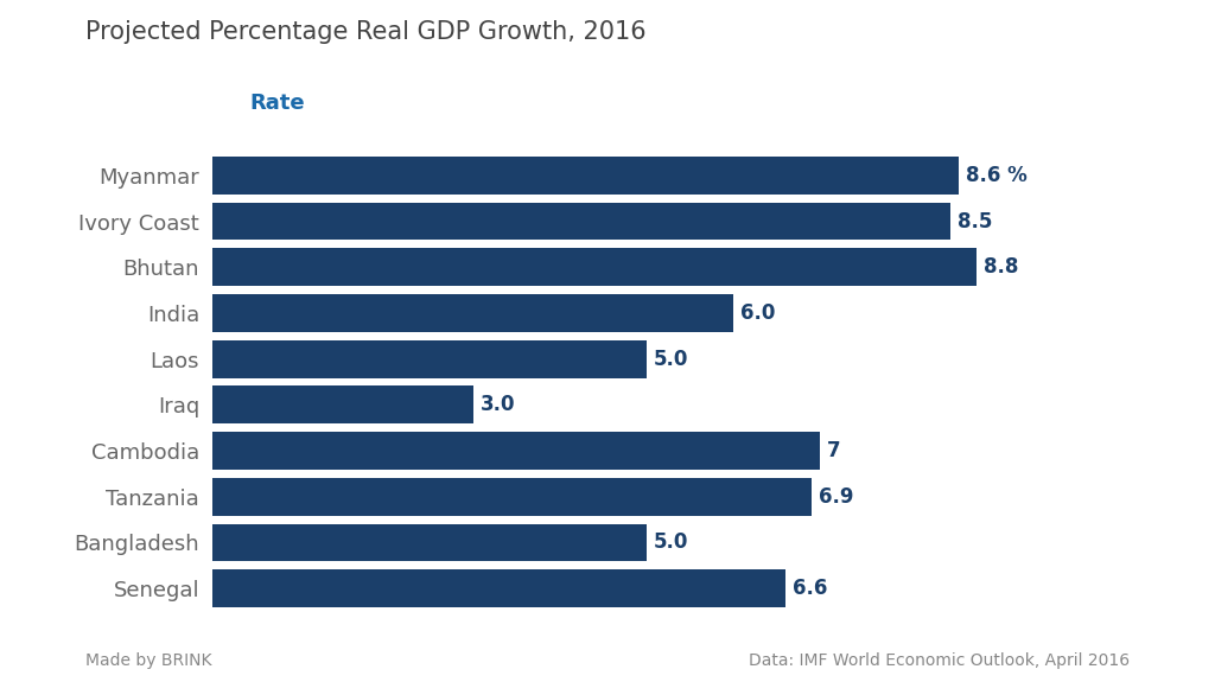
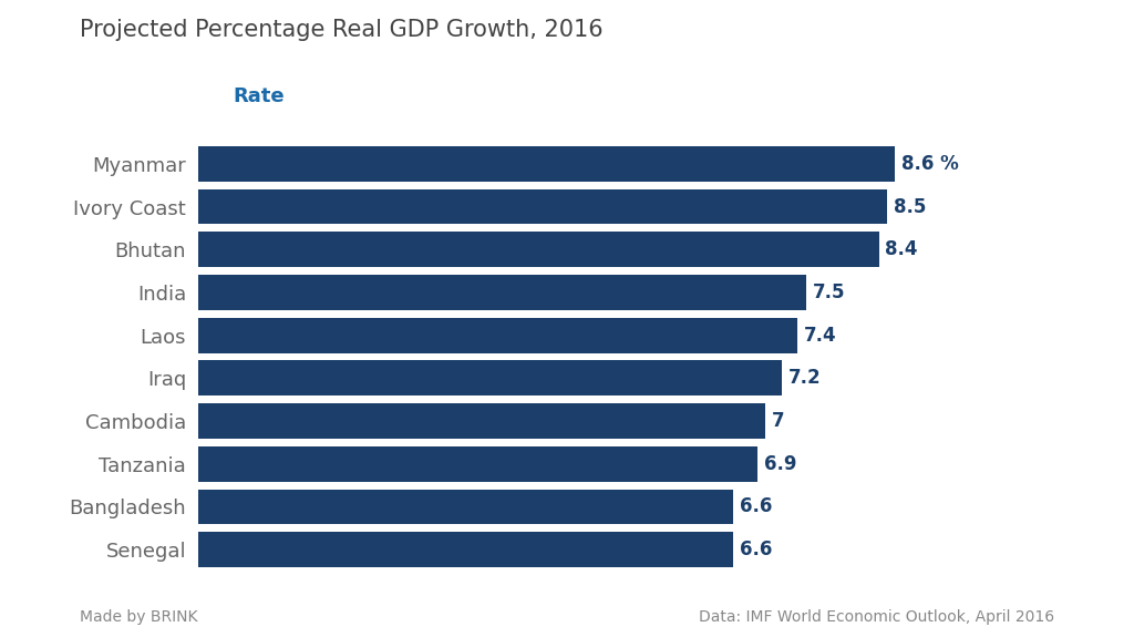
Bhutan: 8.8 -> 8.4
India: 6.0 -> 7.5
Laos: 5.0 -> 7.4
Iraq: 3.0 -> 7.2
Bangladesh: 5.0 -> 6.6
